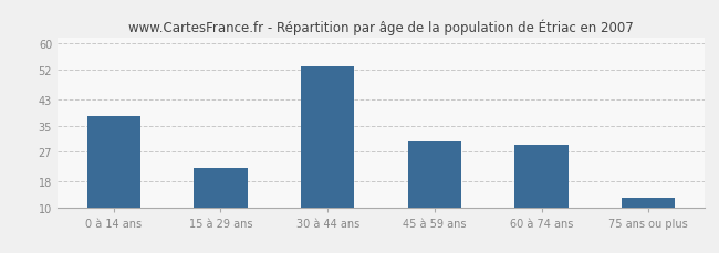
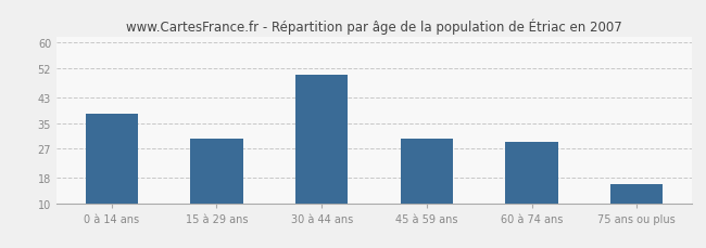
15 à 29 ans: 22 -> 30
30 à 44 ans: 53 -> 50
75 ans ou plus: 13 -> 16
